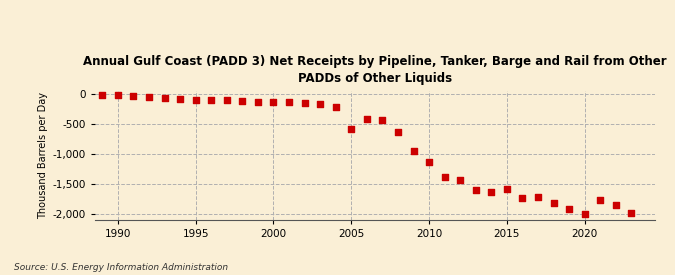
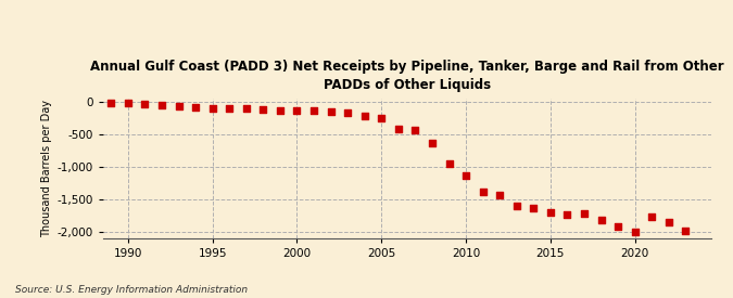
2005: -580 -> -260
2015: -1,580 -> -1,700
